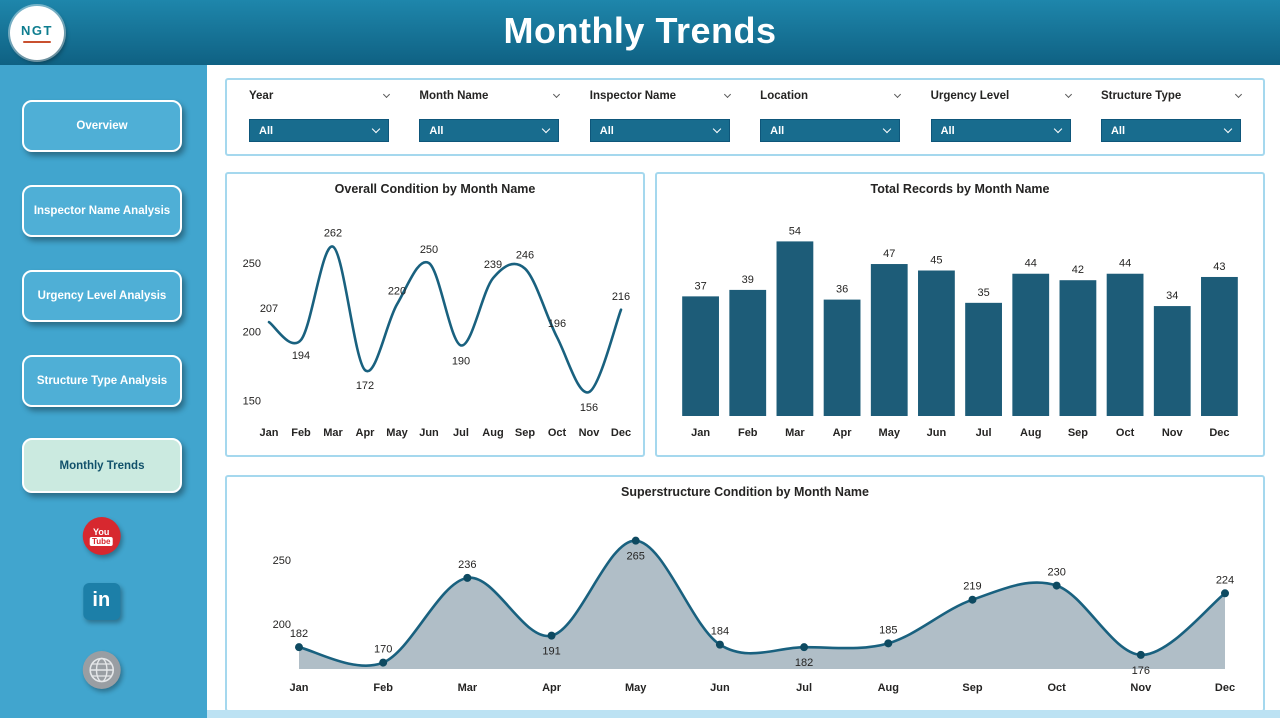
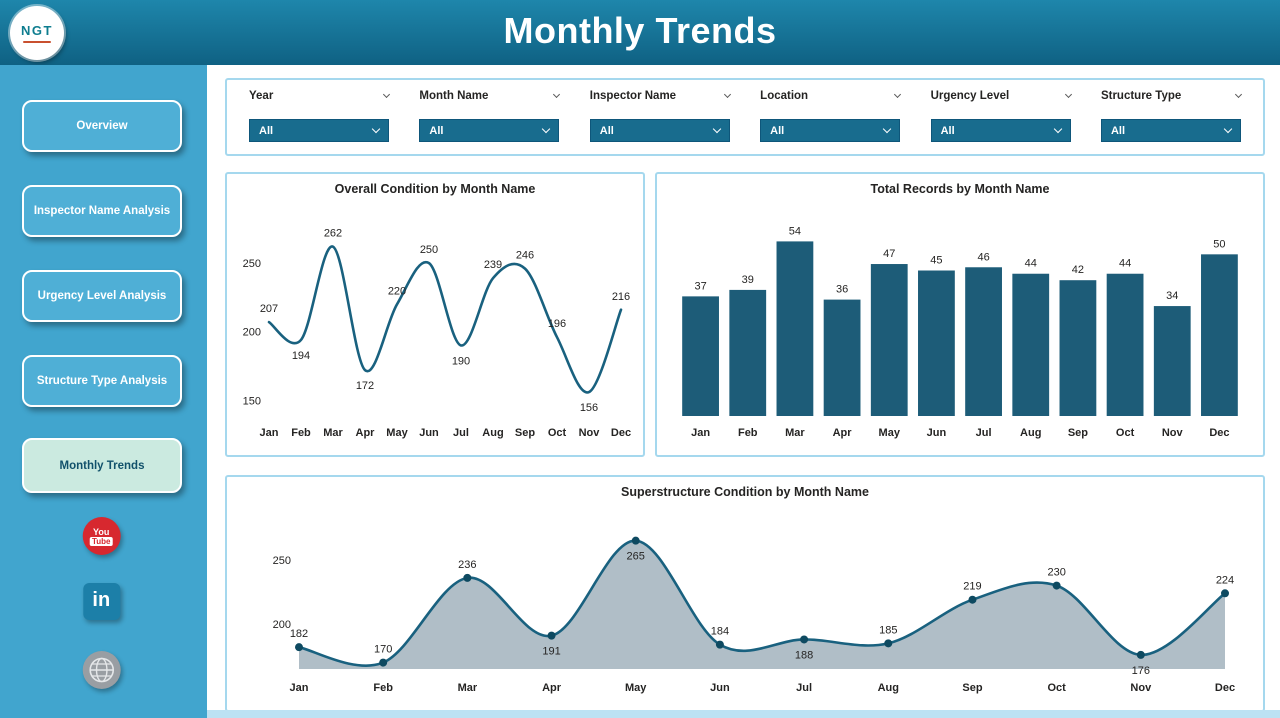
Total Records by Month Name/Jul: 35 -> 46
Total Records by Month Name/Dec: 43 -> 50
Superstructure Condition by Month Name/Jul: 182 -> 188
